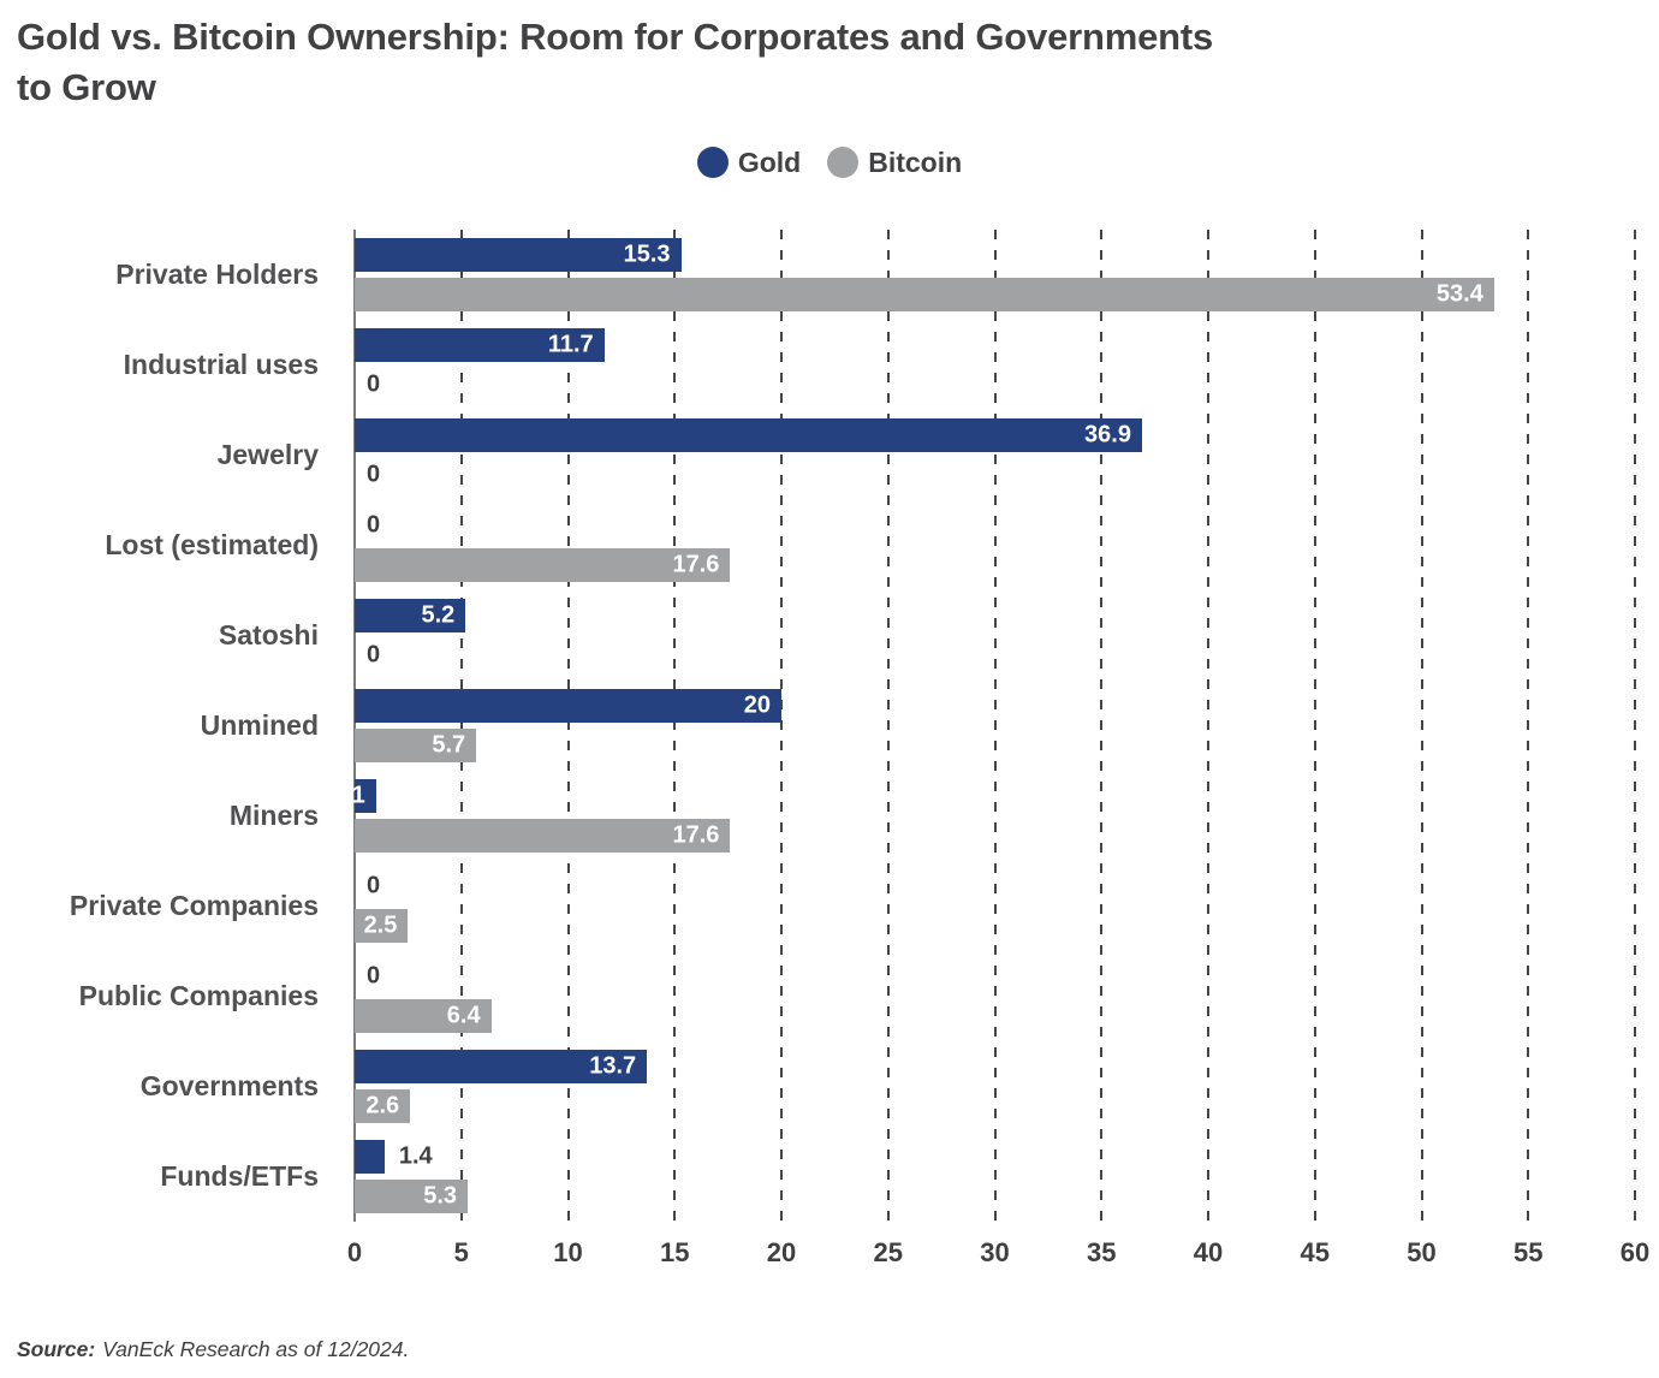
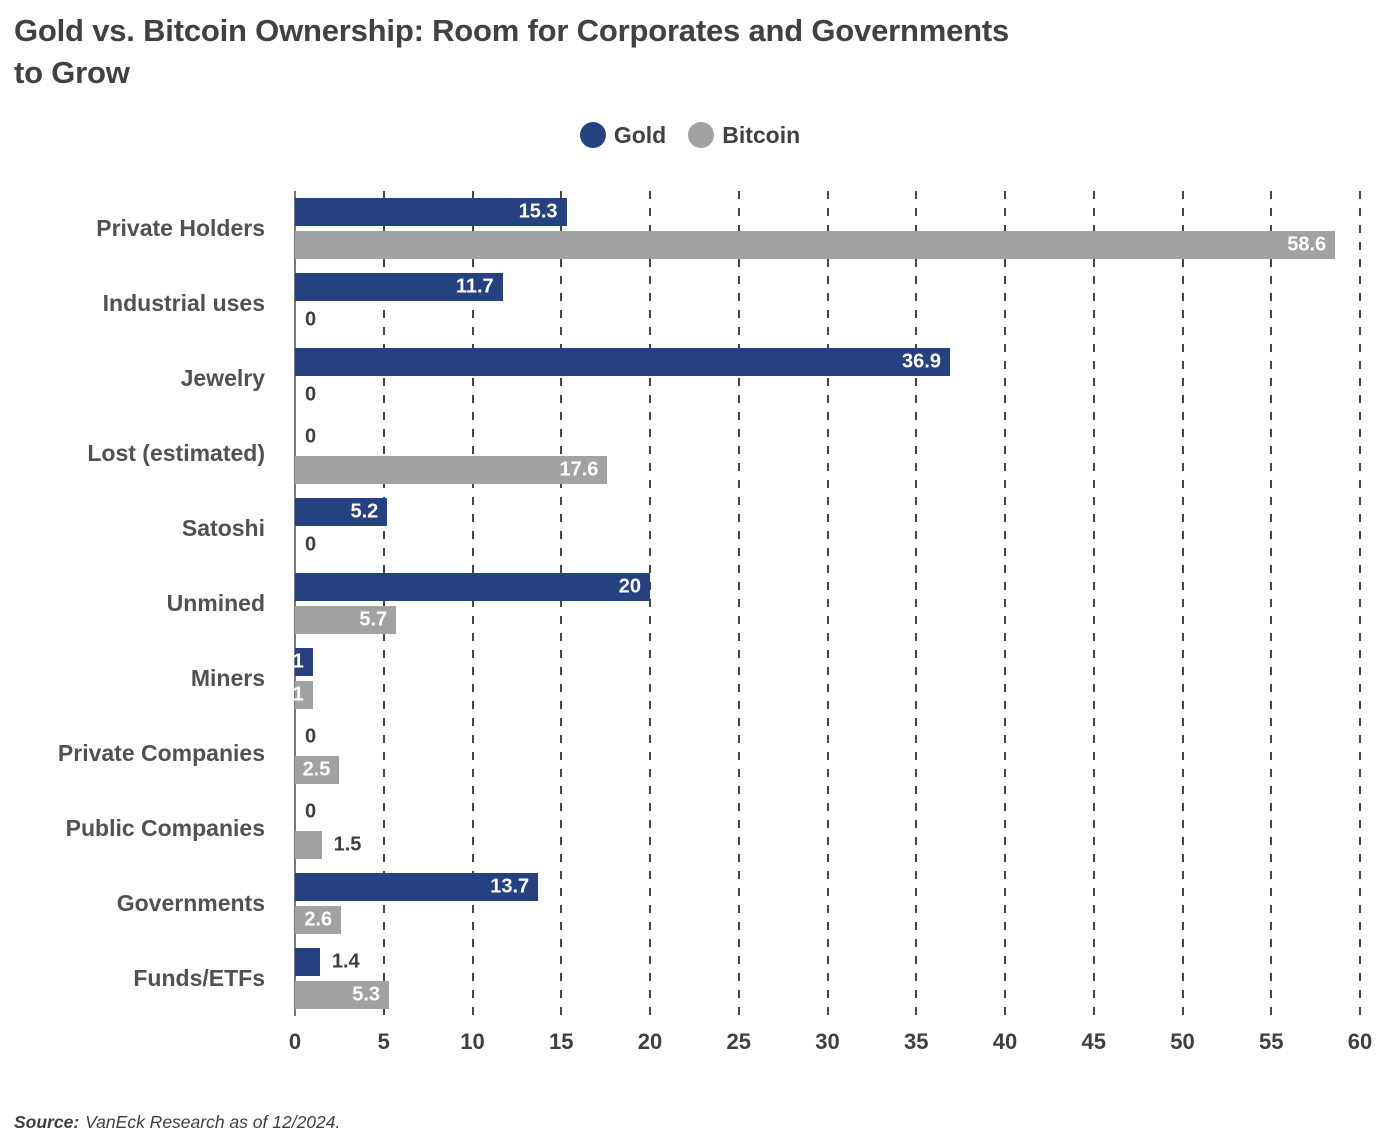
Bitcoin/Private Holders: 53.4 -> 58.6
Bitcoin/Miners: 17.6 -> 1
Bitcoin/Public Companies: 6.4 -> 1.5
